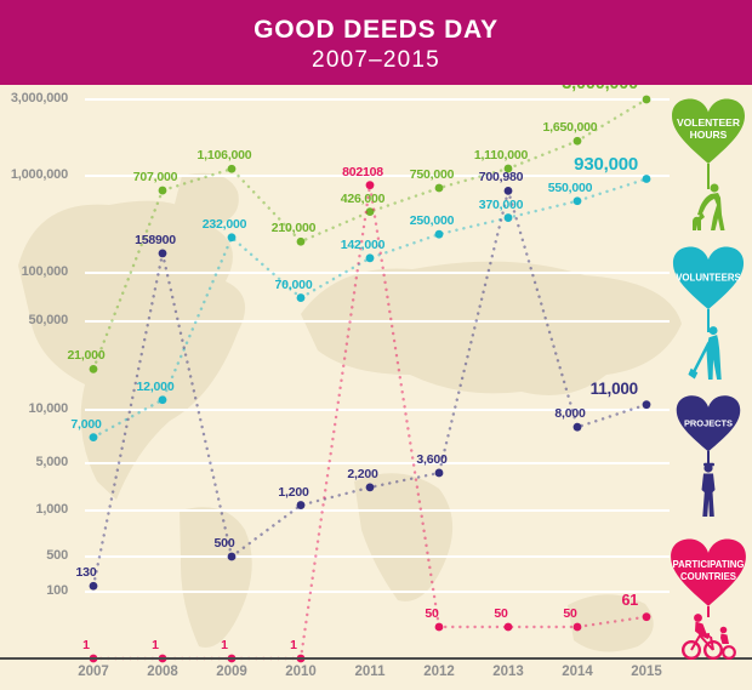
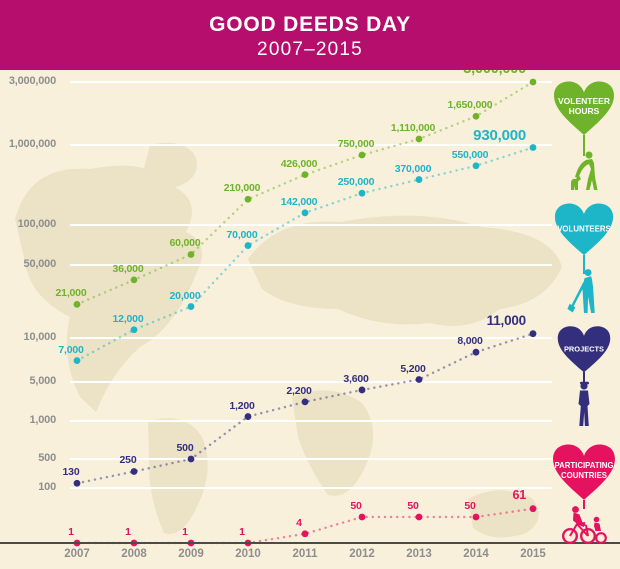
VOLENTEER HOURS/2008: 707,000 -> 36,000
PROJECTS/2008: 158900 -> 250
VOLENTEER HOURS/2009: 1,106,000 -> 60,000
VOLUNTEERS/2009: 232,000 -> 20,000
PARTICIPATING COUNTRIES/2011: 802108 -> 4
PROJECTS/2013: 700,980 -> 5,200
